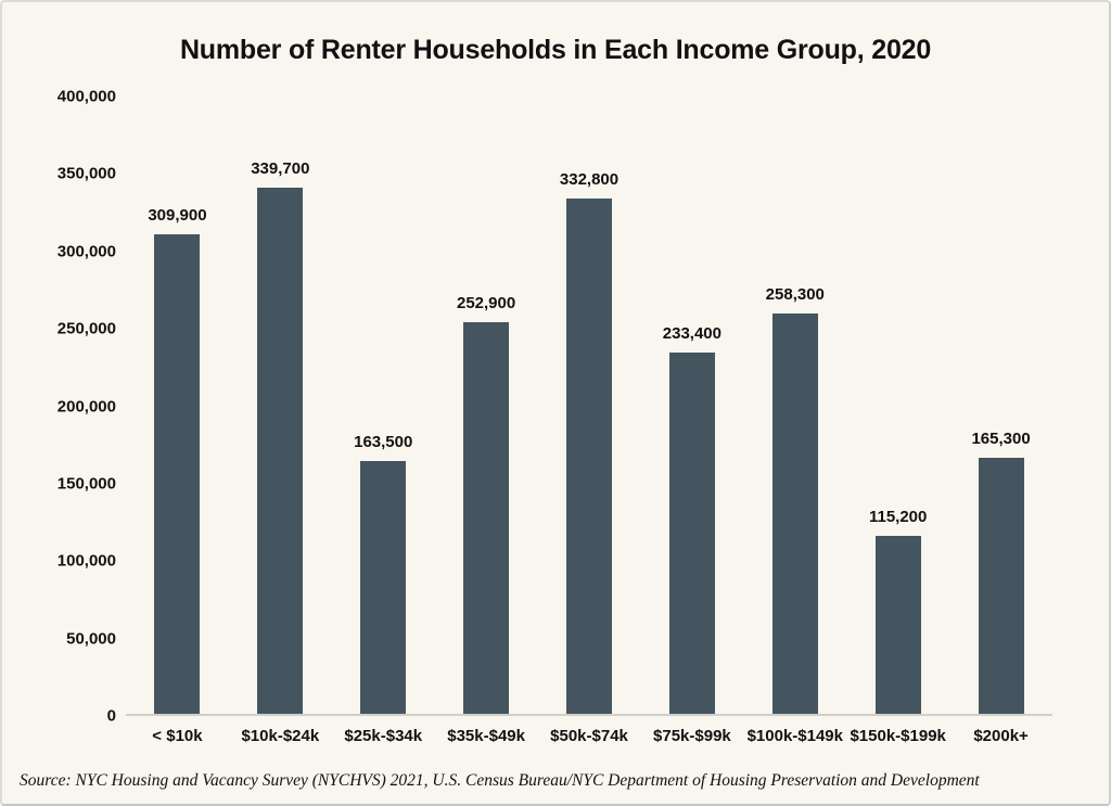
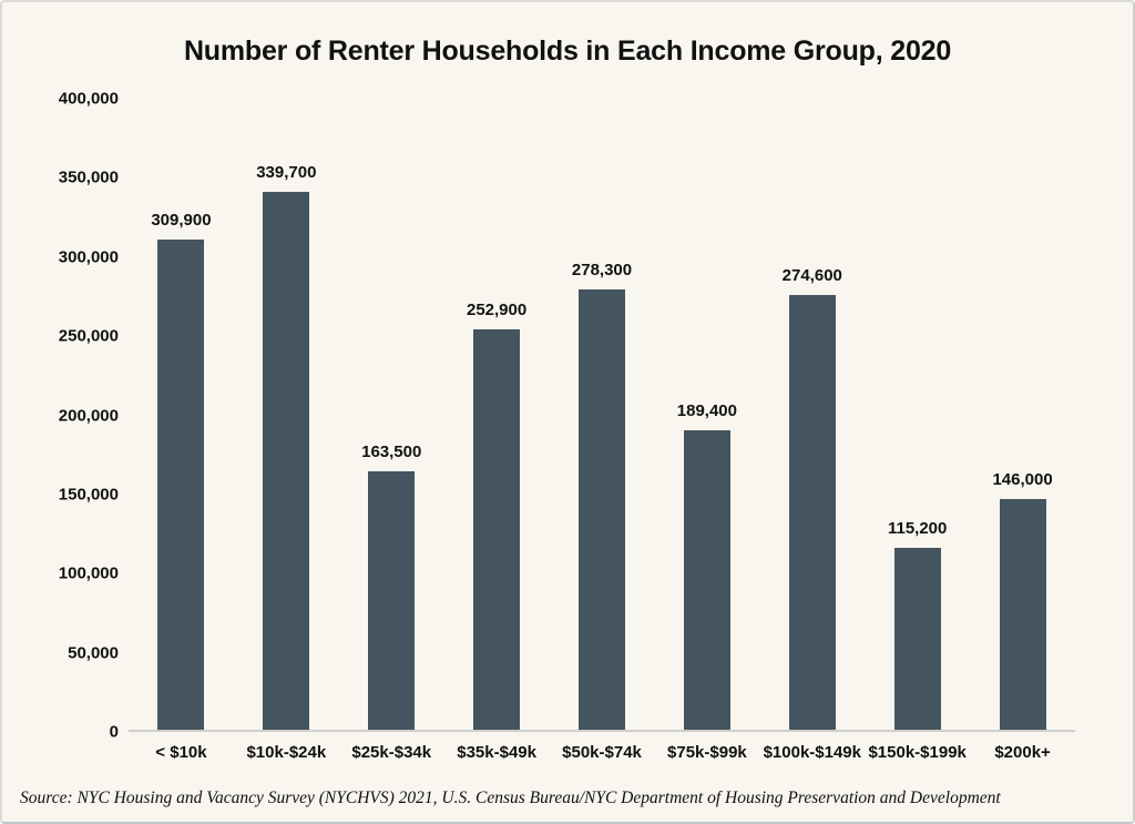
$50k-$74k: 332,800 -> 278,300
$75k-$99k: 233,400 -> 189,400
$100k-$149k: 258,300 -> 274,600
$200k+: 165,300 -> 146,000
